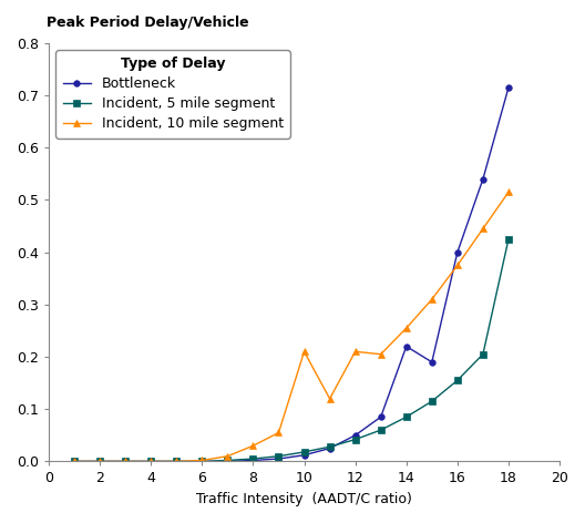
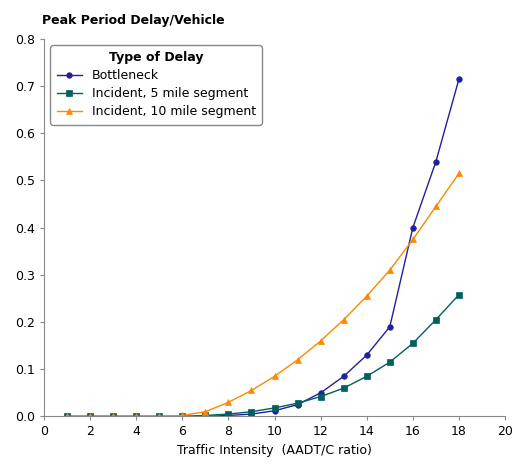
Incident, 10 mile segment/10: 0.210 -> 0.085
Incident, 10 mile segment/12: 0.210 -> 0.160
Bottleneck/14: 0.220 -> 0.130
Incident, 5 mile segment/18: 0.425 -> 0.258
